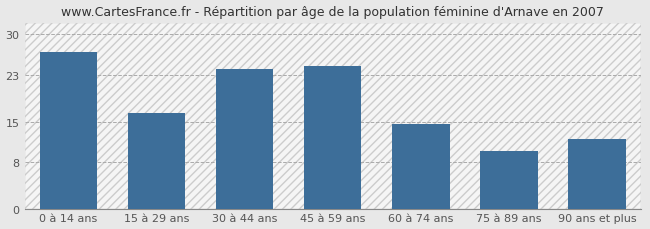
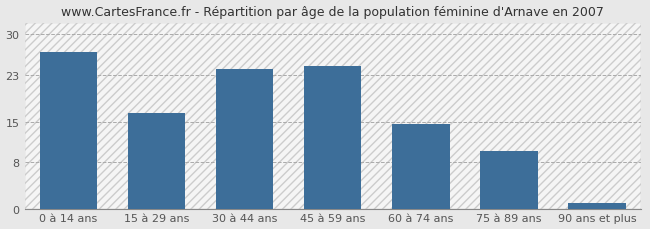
90 ans et plus: 12.0 -> 1.0
